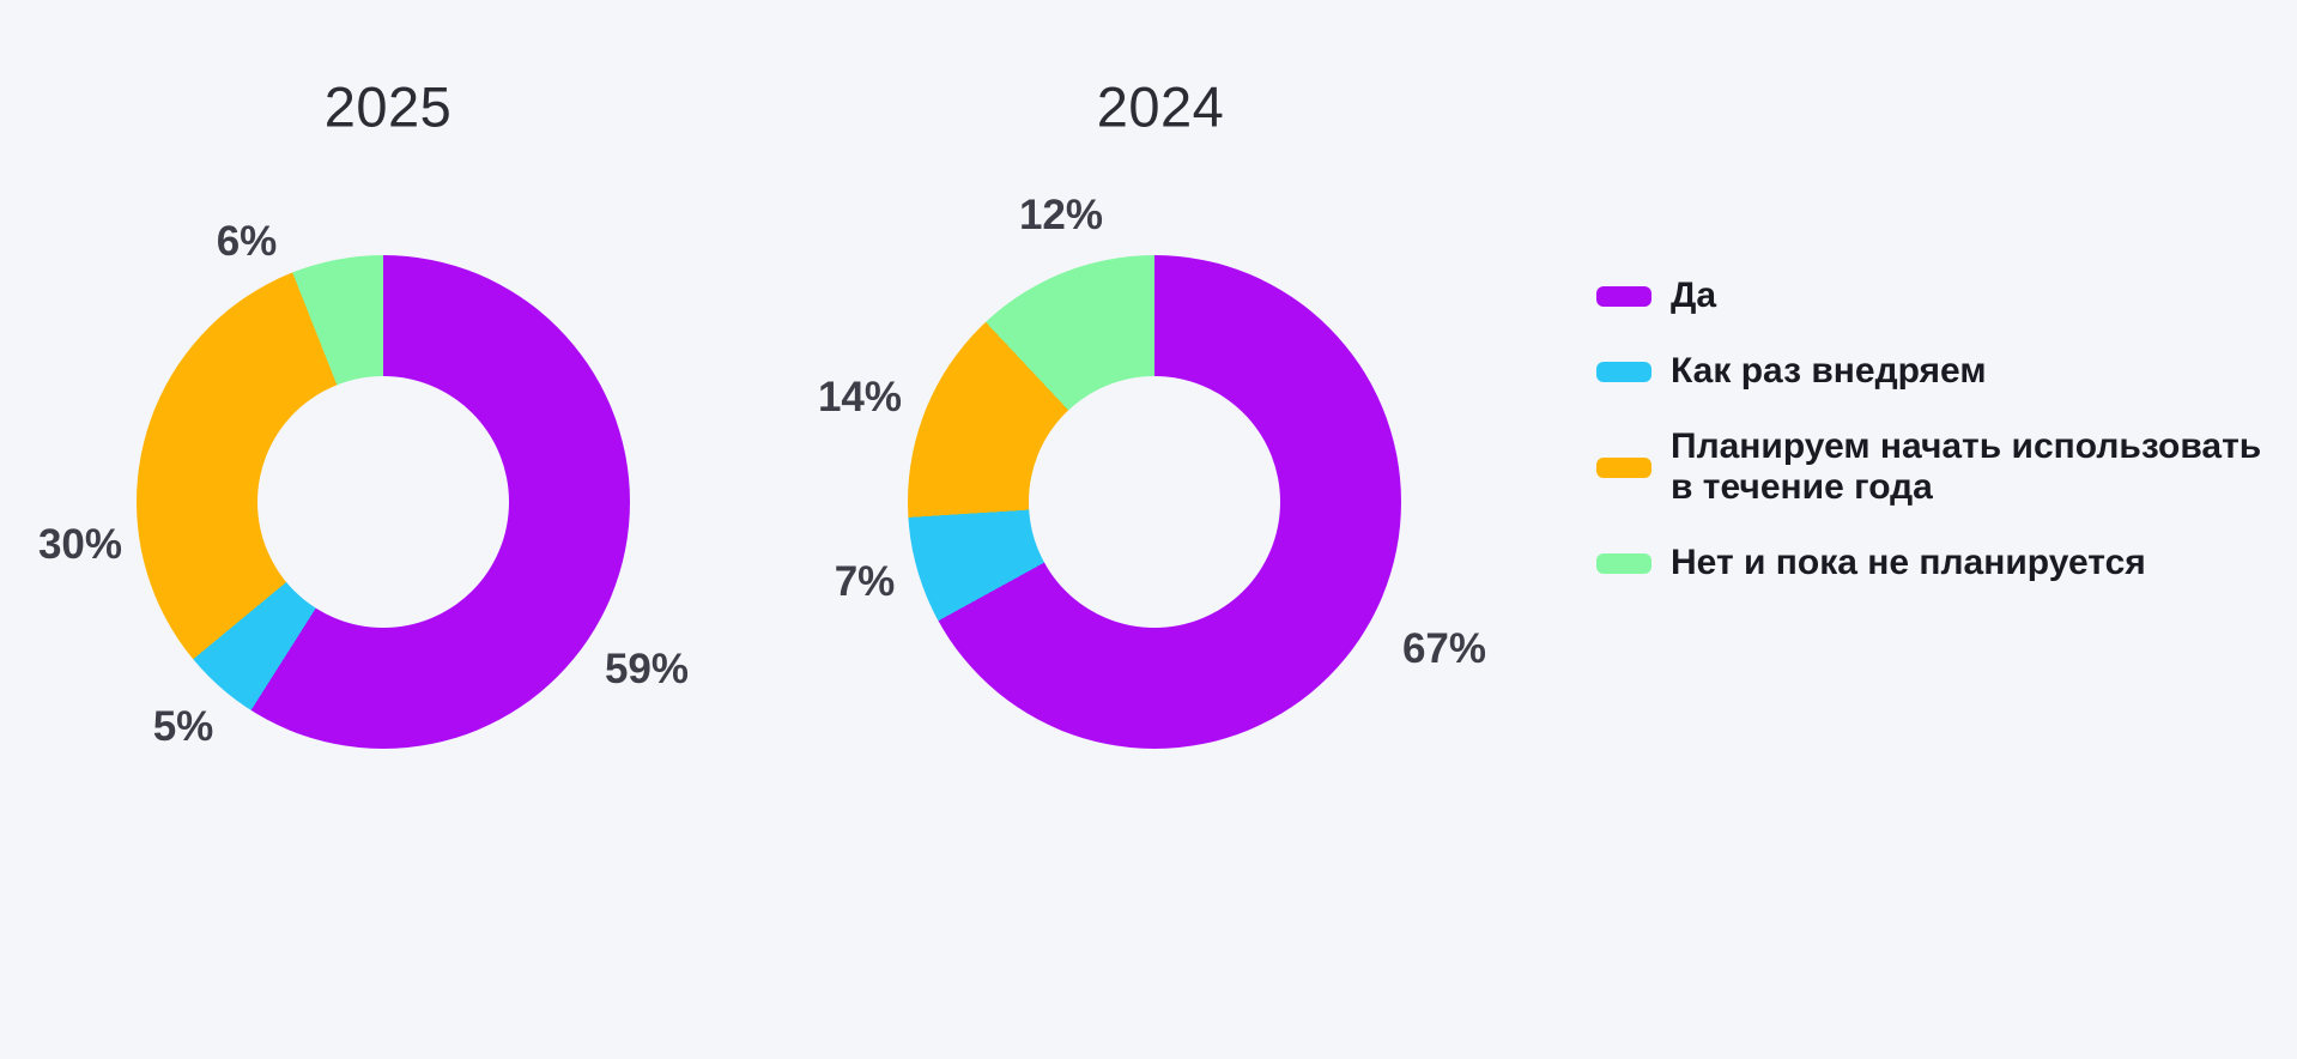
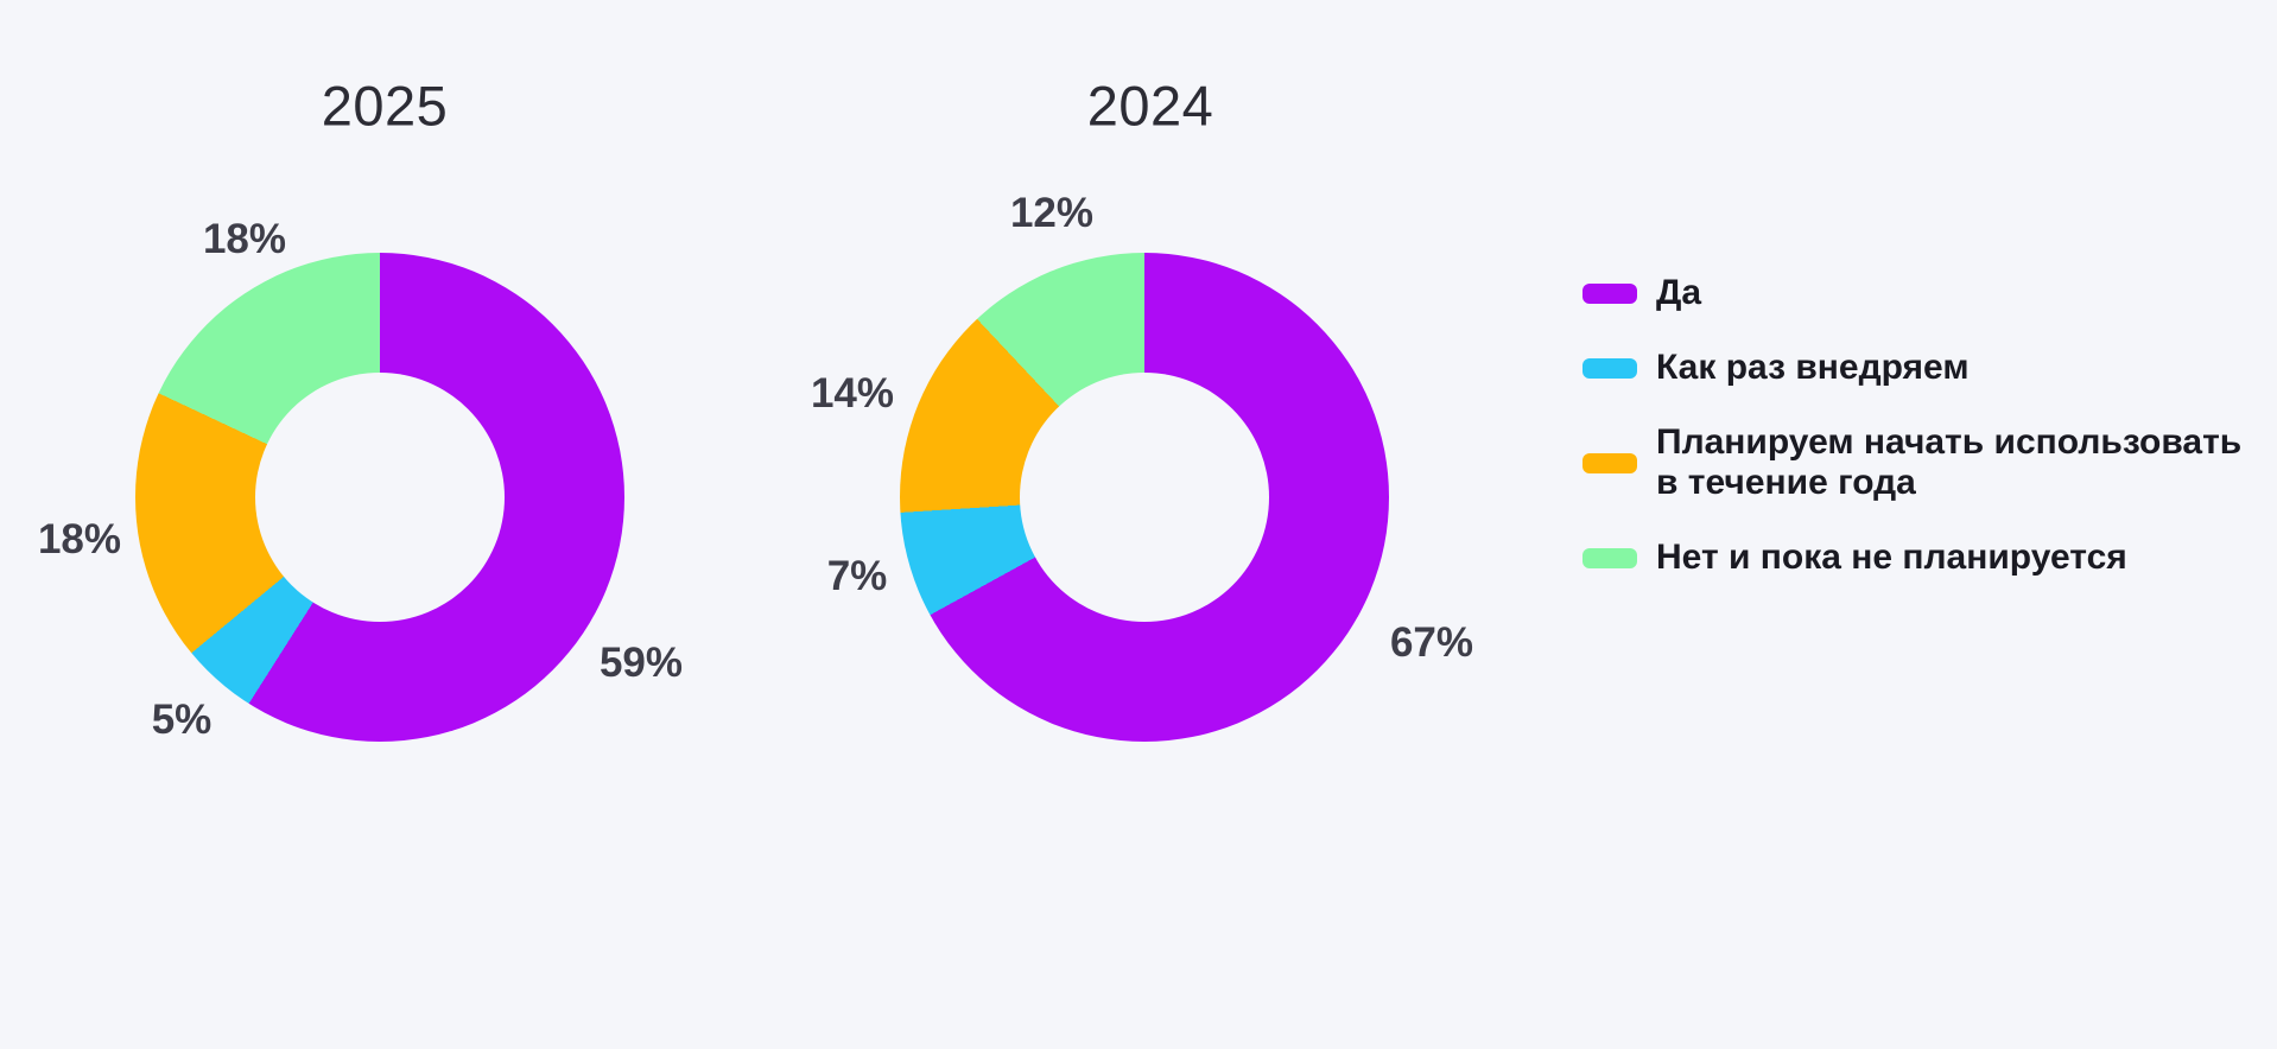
2025/Планируем начать использовать в течение года: 30% -> 18%
2025/Нет и пока не планируется: 6% -> 18%
